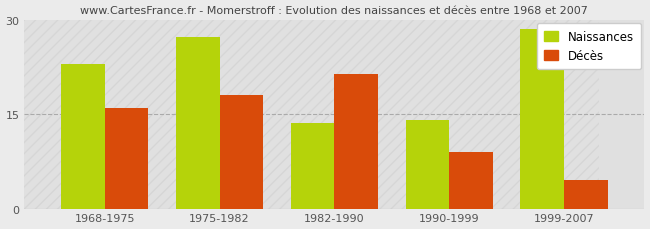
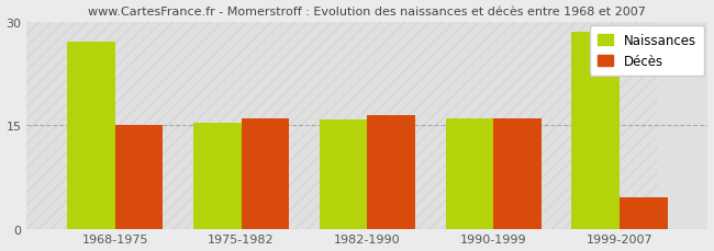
Naissances/1968-1975: 23.0 -> 27.0
Décès/1968-1975: 16.0 -> 15.0
Naissances/1975-1982: 27.2 -> 15.4
Décès/1975-1982: 18.0 -> 16.0
Naissances/1982-1990: 13.6 -> 15.8
Décès/1982-1990: 21.4 -> 16.5
Naissances/1990-1999: 14.0 -> 16.0
Décès/1990-1999: 9.0 -> 16.0
